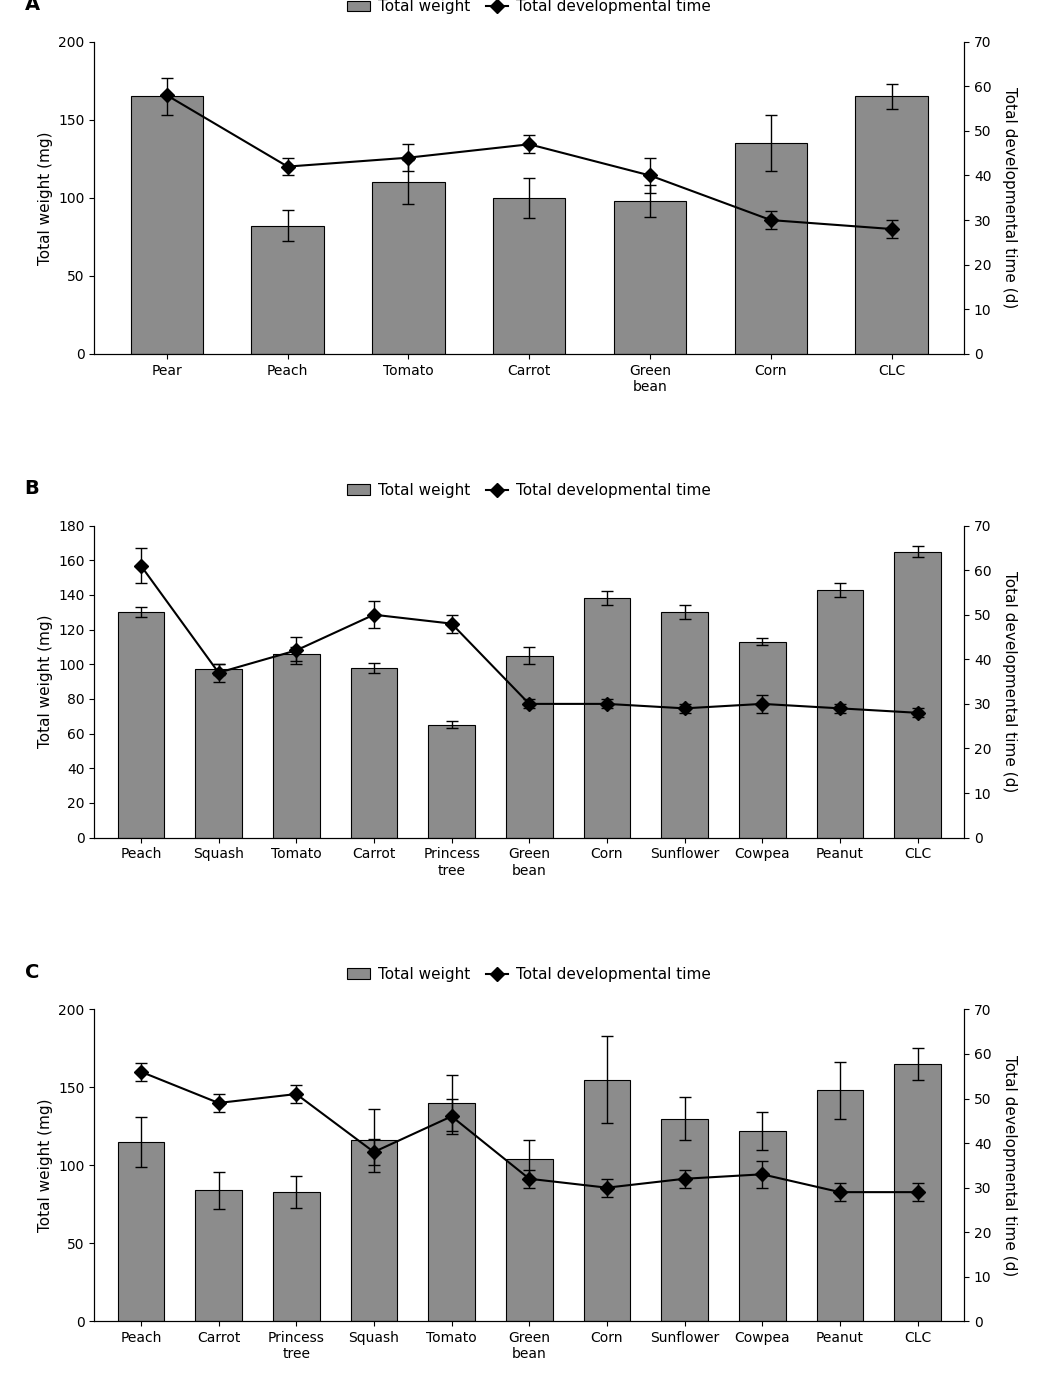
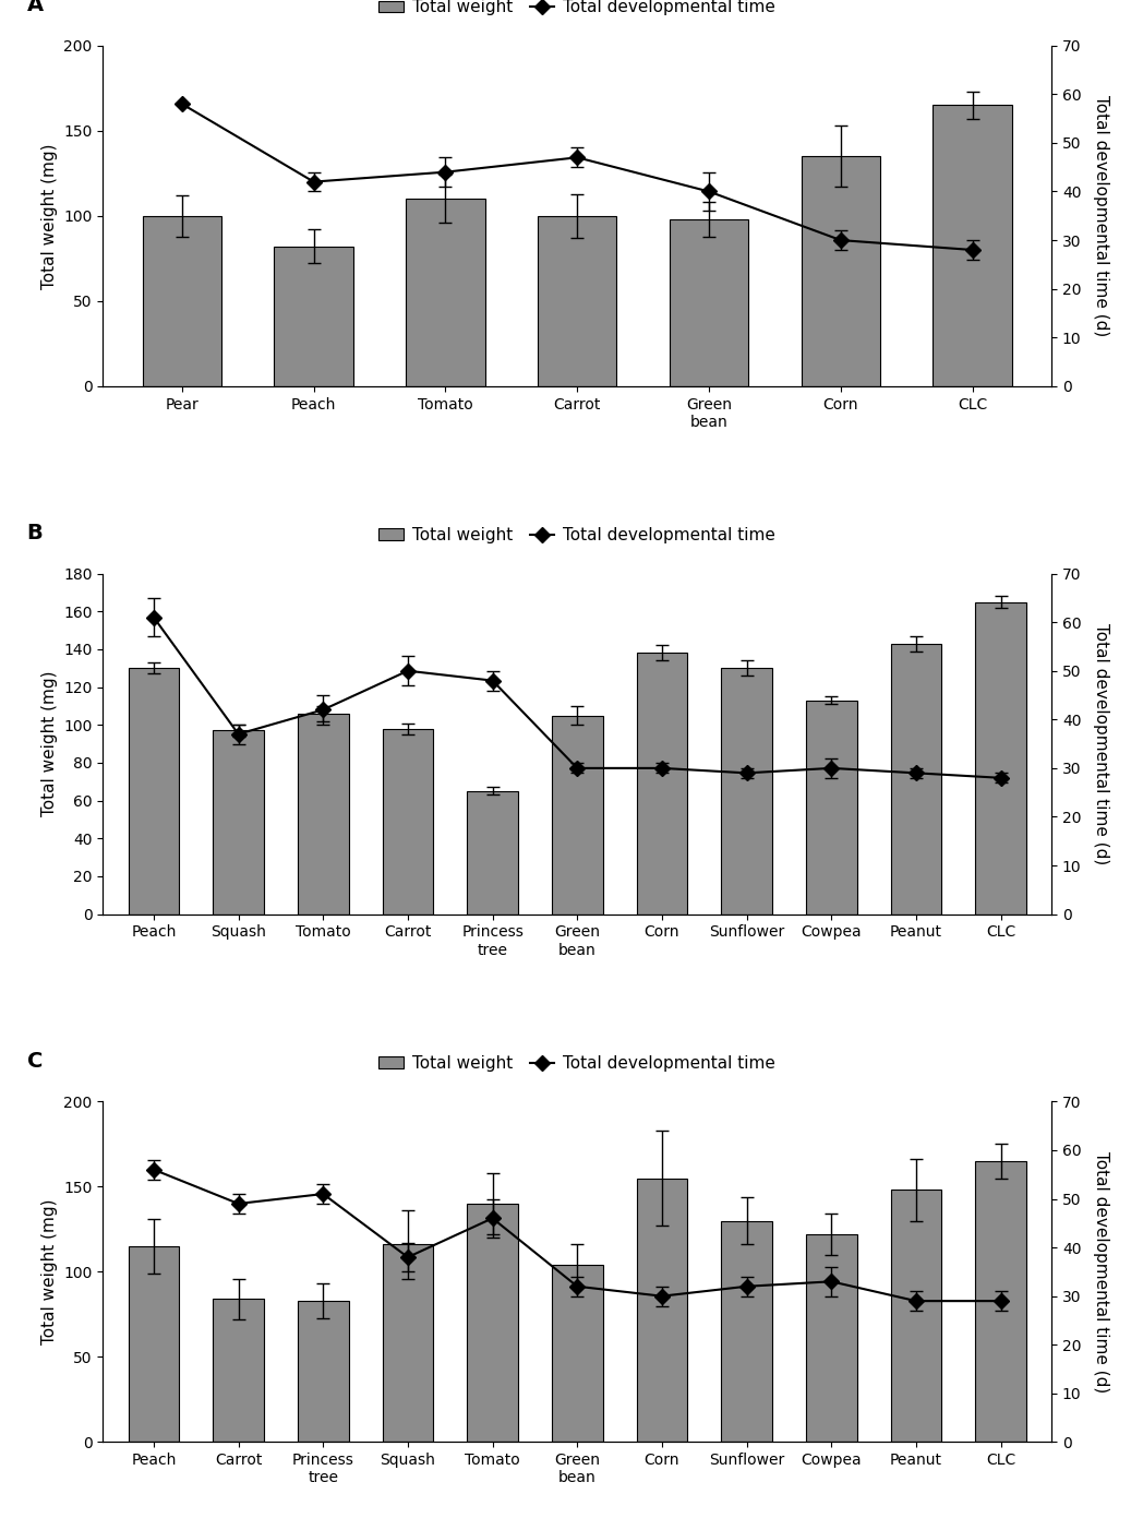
Total weight/Pear: 165 -> 100
